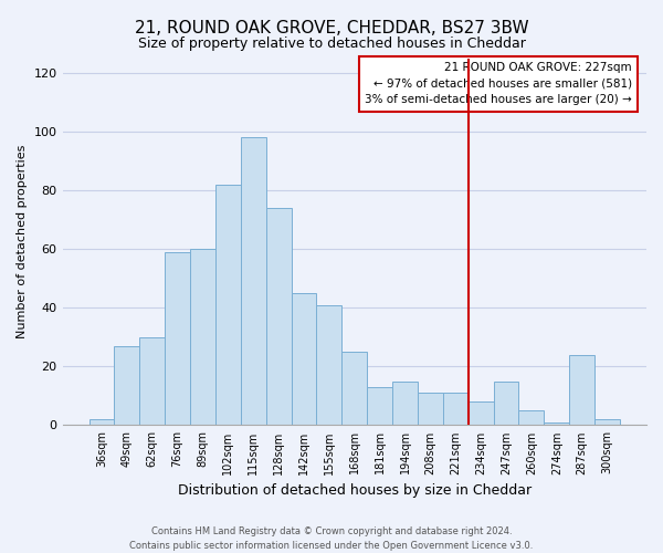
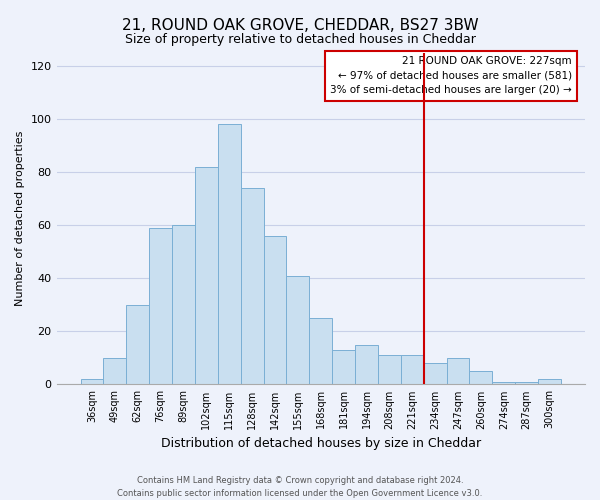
49sqm: 27 -> 10
142sqm: 45 -> 56
247sqm: 15 -> 10
287sqm: 24 -> 1
